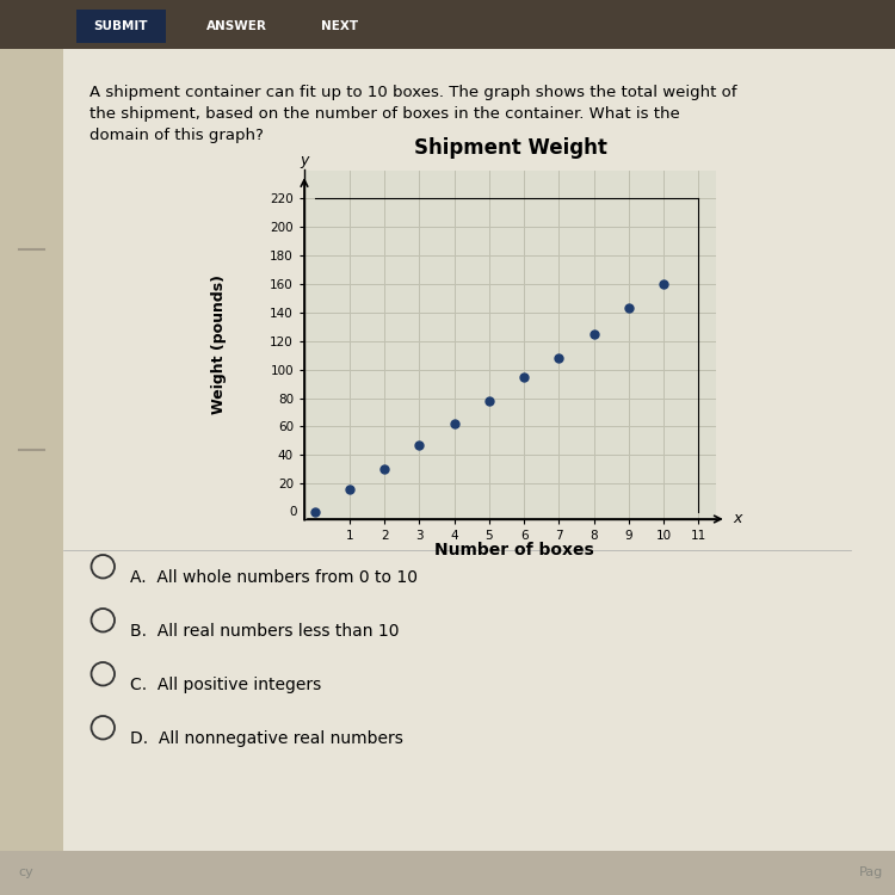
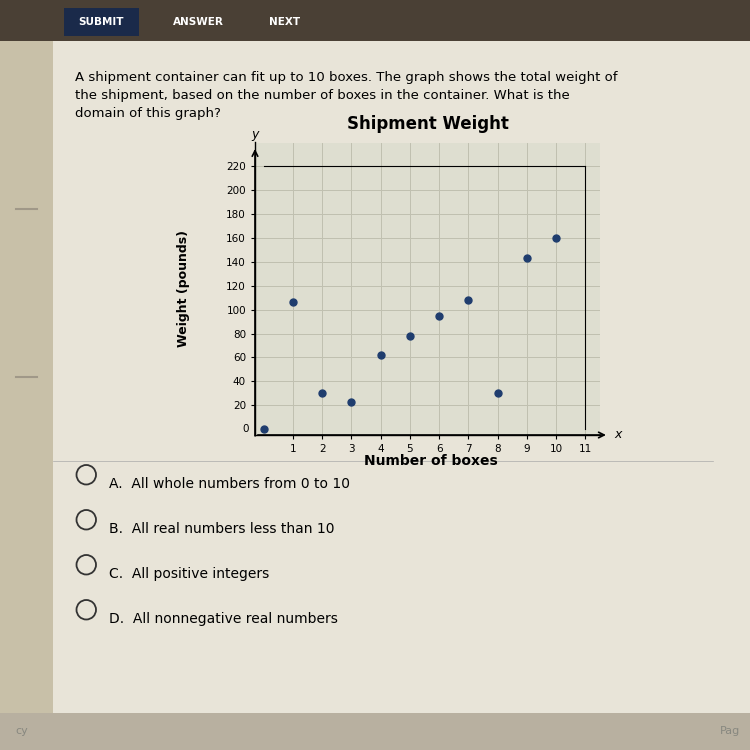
1: 16 -> 106
3: 47 -> 23
8: 125 -> 30
